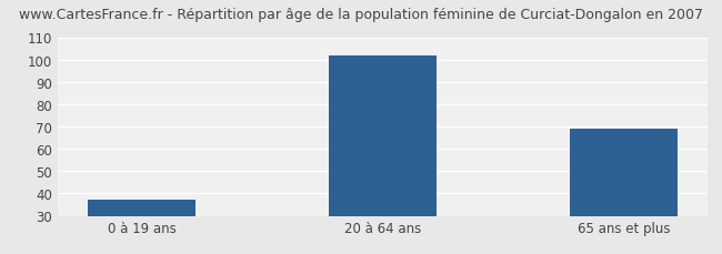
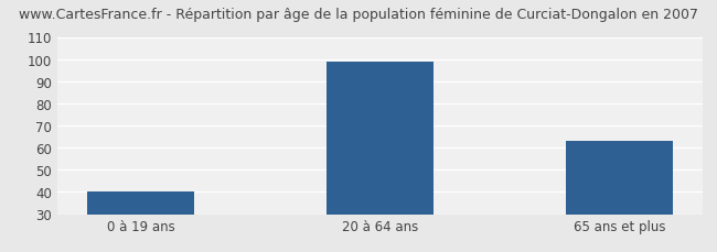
0 à 19 ans: 37 -> 40
20 à 64 ans: 102 -> 99
65 ans et plus: 69 -> 63
